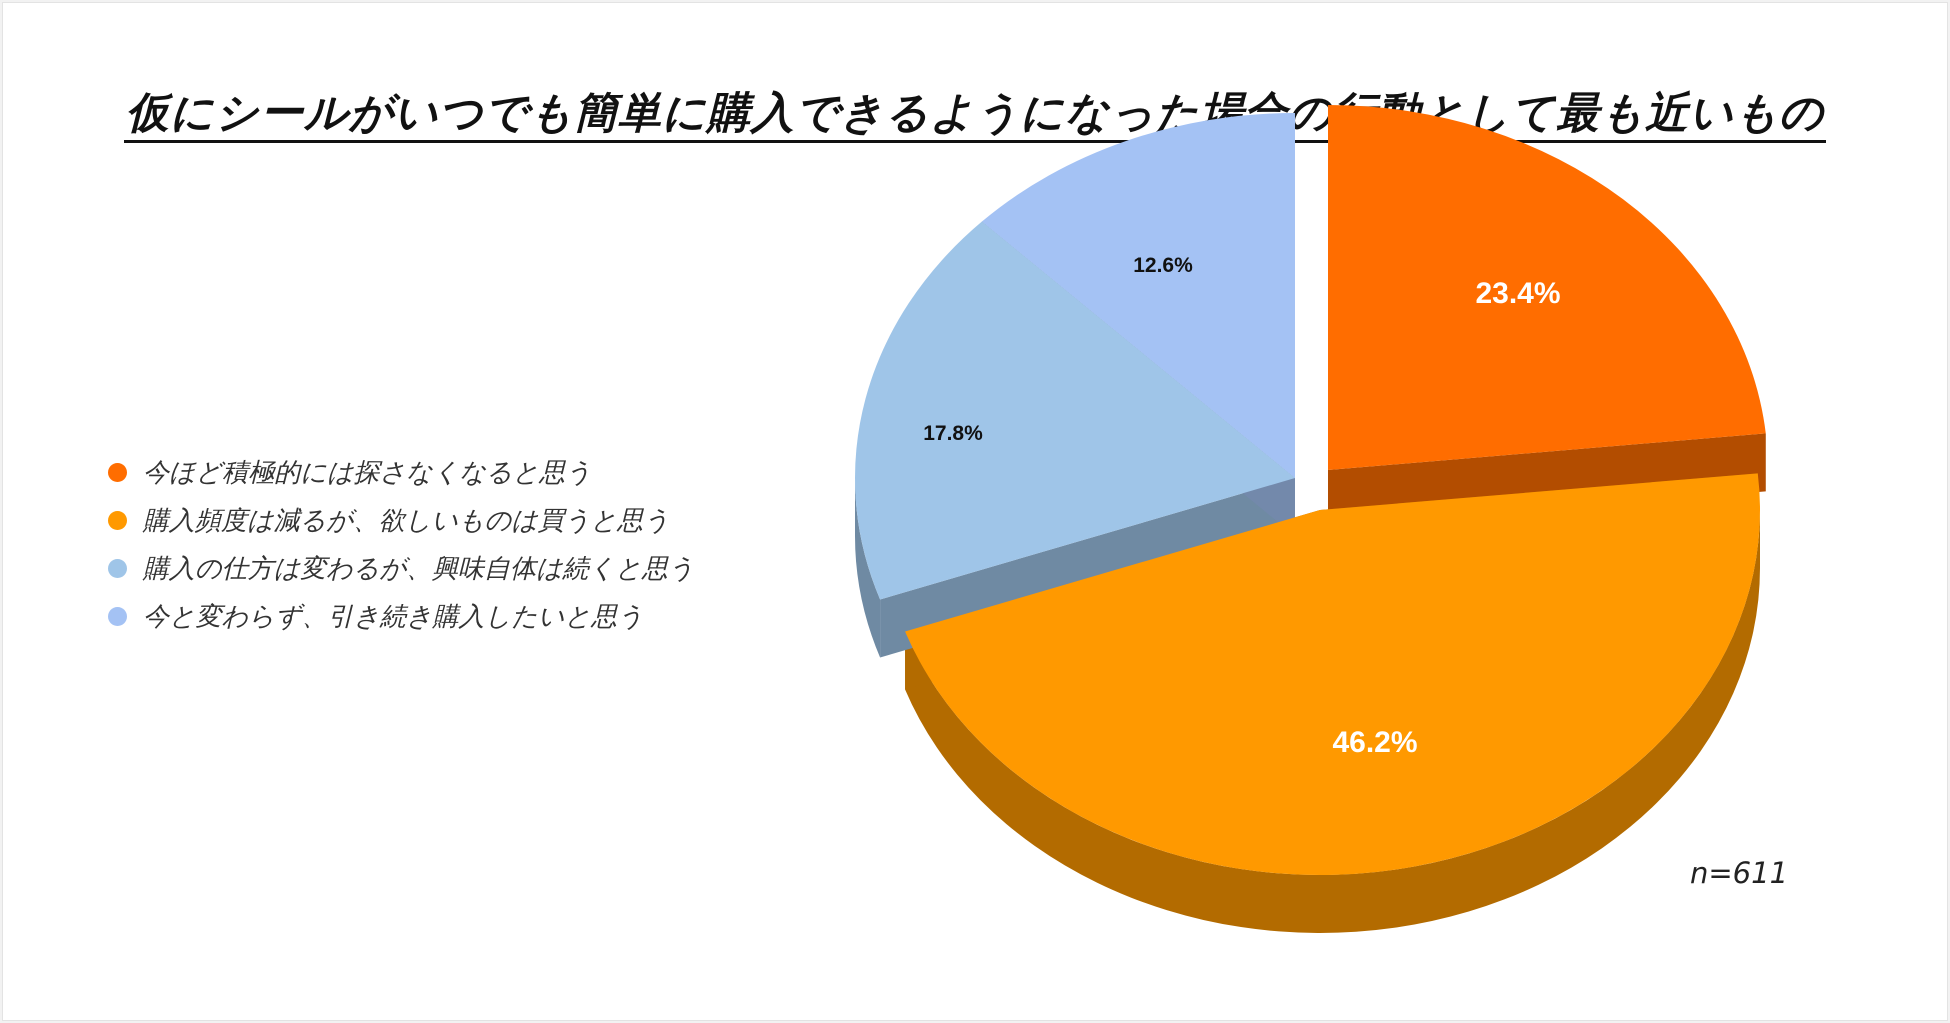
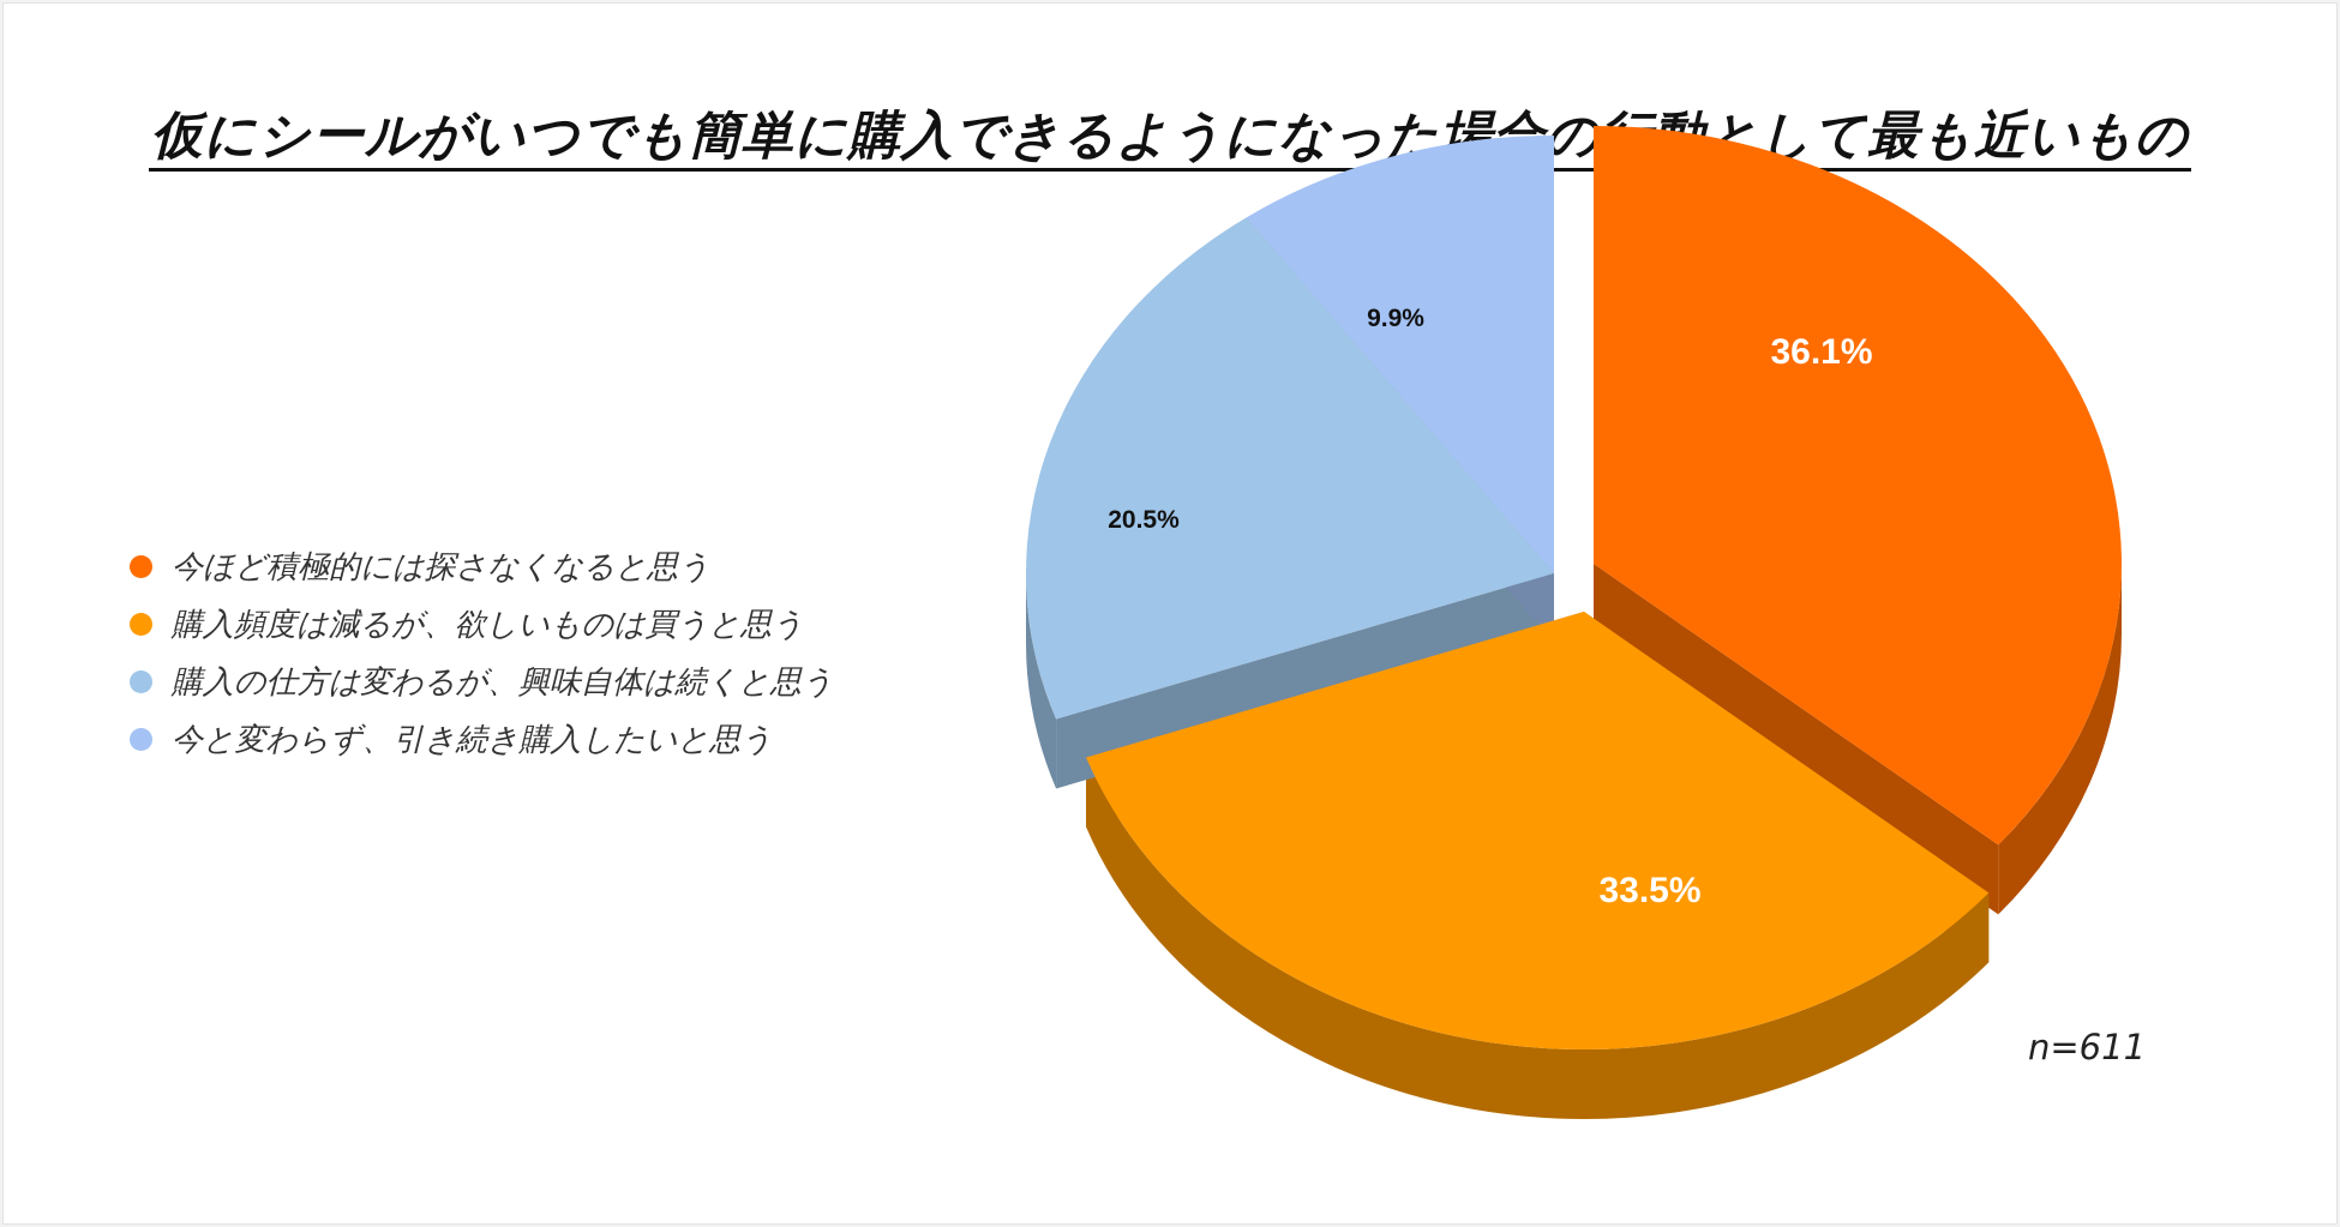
今ほど積極的には探さなくなると思う: 23.4% -> 36.1%
購入頻度は減るが、欲しいものは買うと思う: 46.2% -> 33.5%
購入の仕方は変わるが、興味自体は続くと思う: 17.8% -> 20.5%
今と変わらず、引き続き購入したいと思う: 12.6% -> 9.9%
